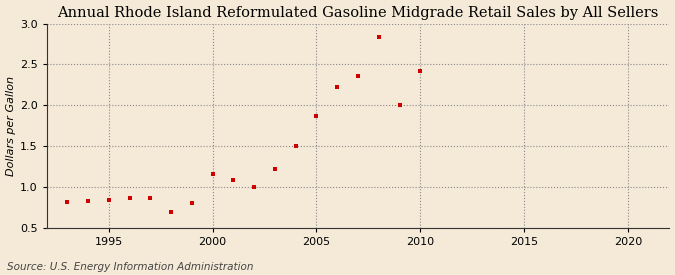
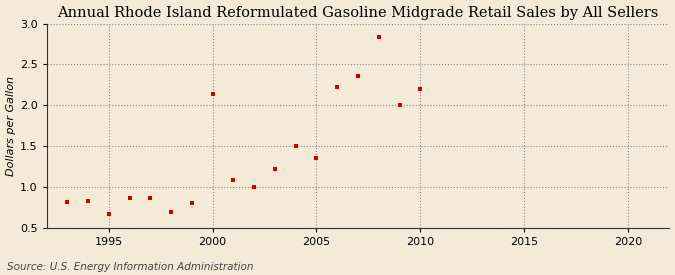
1995: 0.85 -> 0.68
2000: 1.16 -> 2.14
2005: 1.87 -> 1.36
2010: 2.42 -> 2.20
